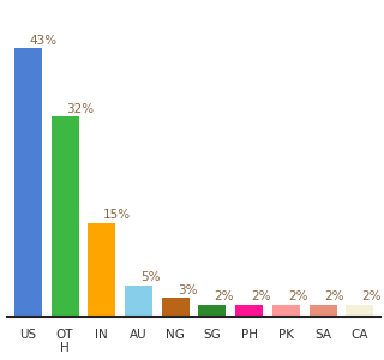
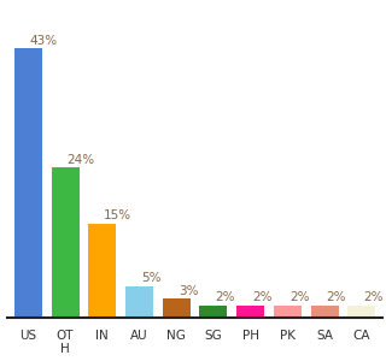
OT H: 32% -> 24%
